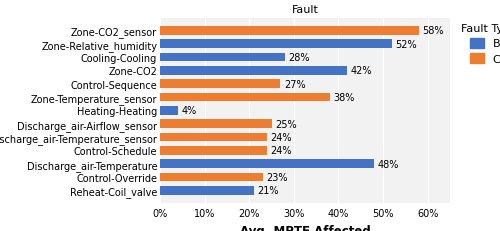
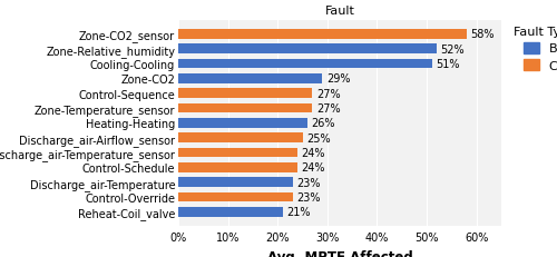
Cooling-Cooling: 28% -> 51%
Zone-CO2: 42% -> 29%
Zone-Temperature_sensor: 38% -> 27%
Heating-Heating: 4% -> 26%
Discharge_air-Temperature: 48% -> 23%
